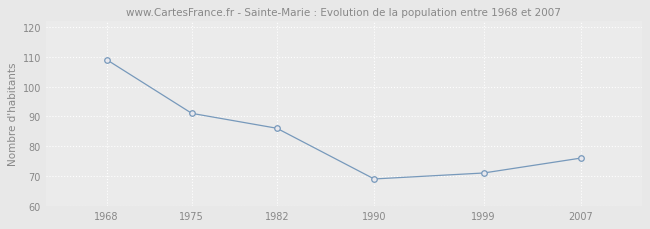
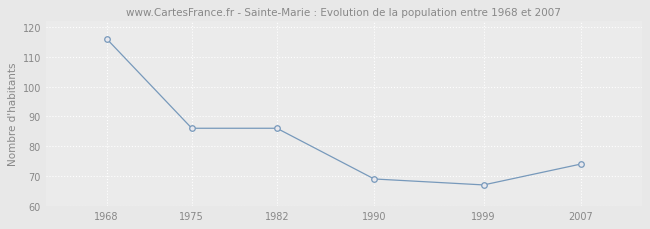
1968: 109 -> 116
1975: 91 -> 86
1999: 71 -> 67
2007: 76 -> 74
